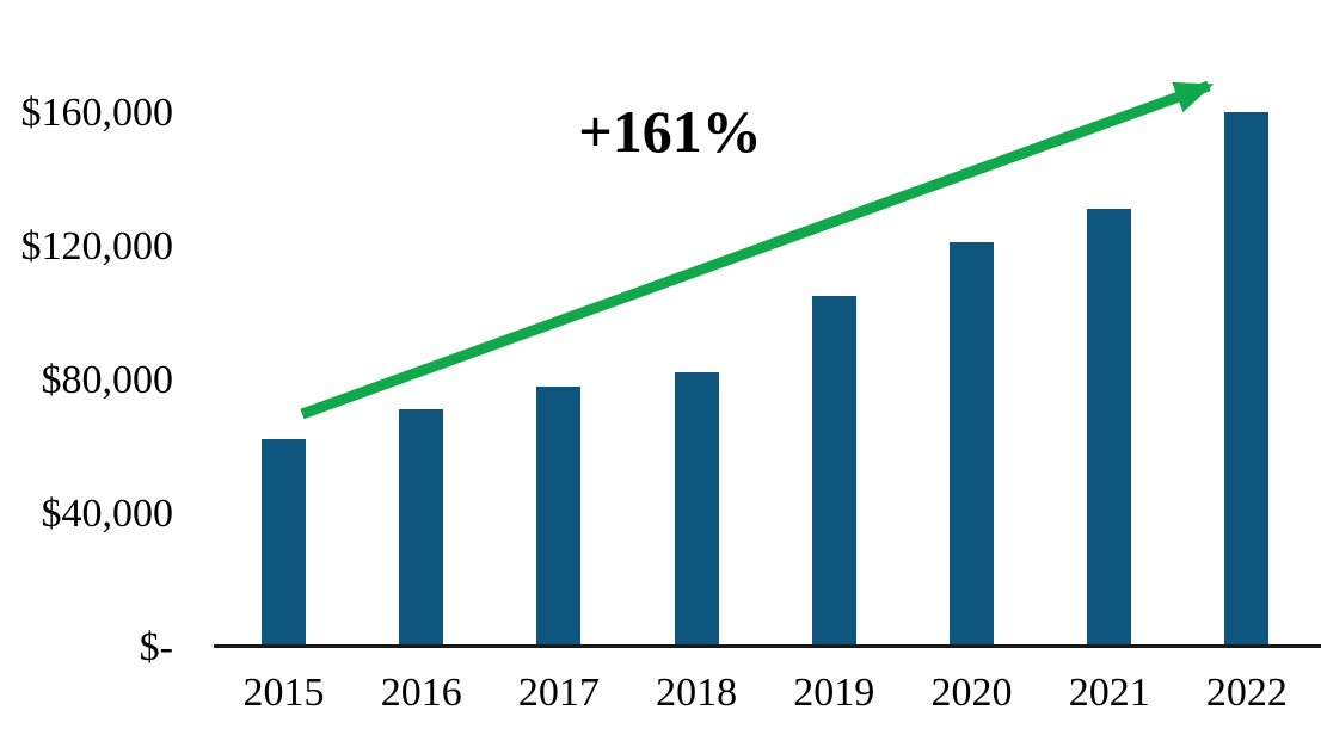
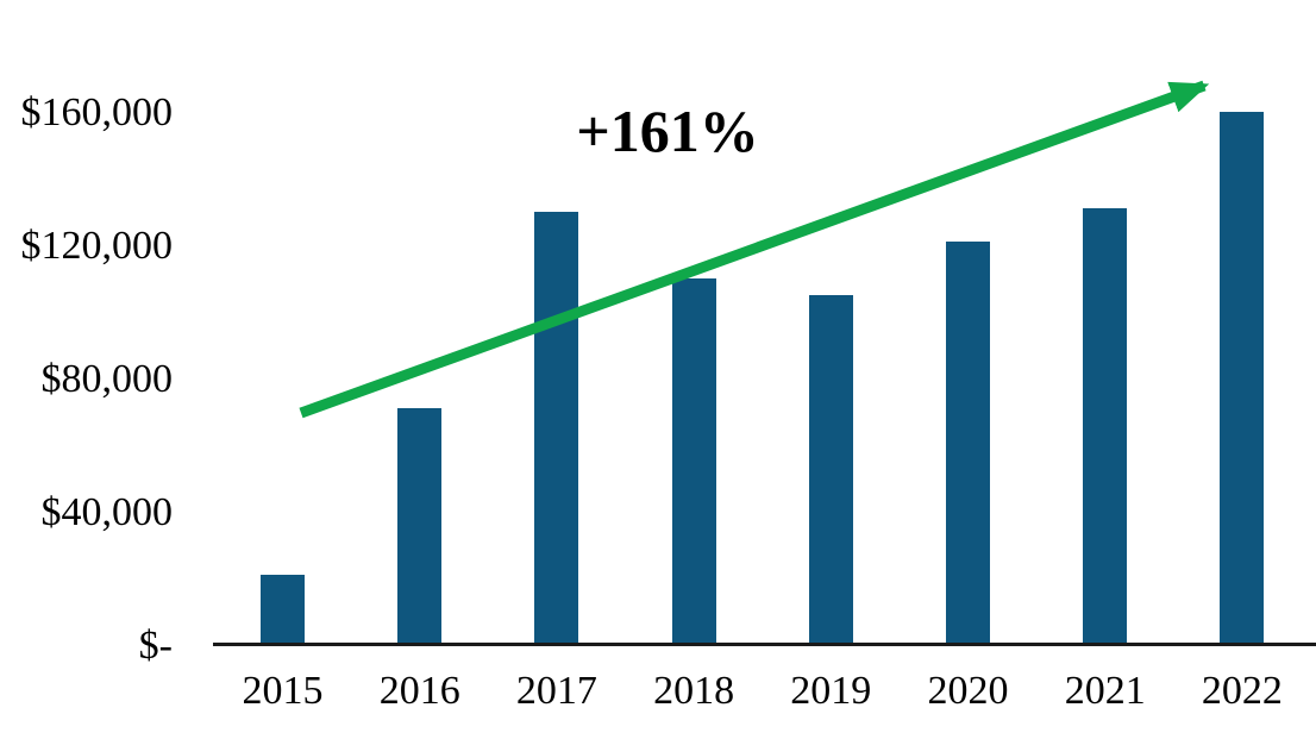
2015: $62000 -> $21000
2017: $78000 -> $130000
2018: $82000 -> $110000
